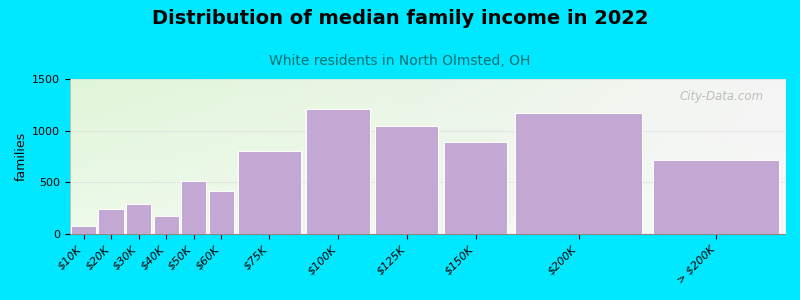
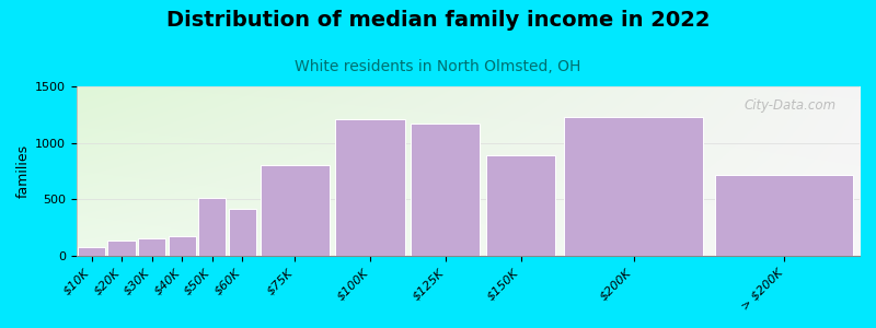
$20K: 240 -> 130
$30K: 290 -> 150
$125K: 1040 -> 1170
$200K: 1170 -> 1230
